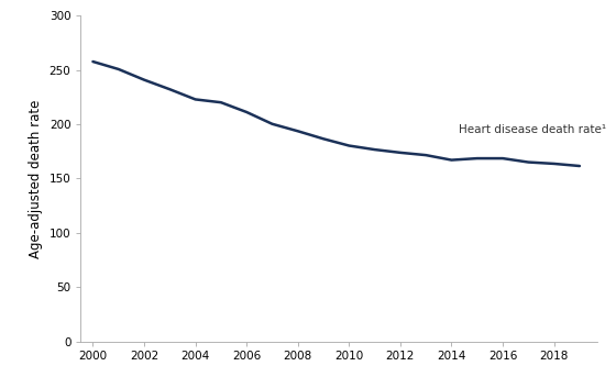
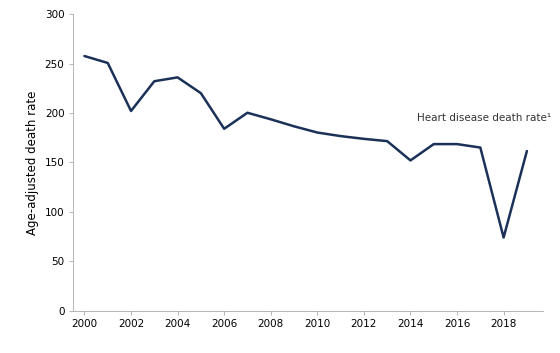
2002: 241 -> 202
2004: 223 -> 236
2006: 211 -> 184
2014: 167 -> 152
2018: 164 -> 74
